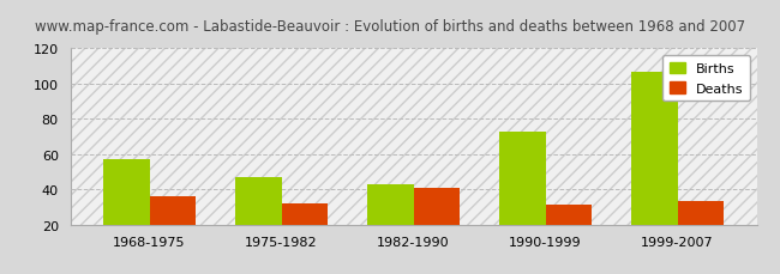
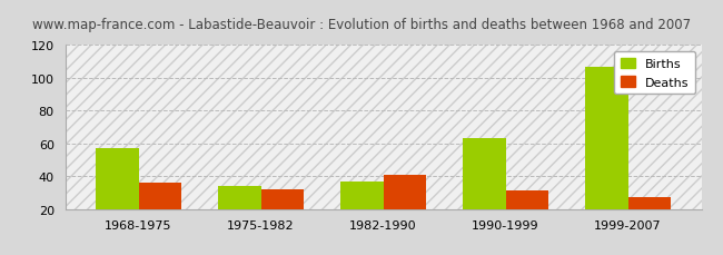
Births/1975-1982: 47 -> 34
Births/1982-1990: 43 -> 37
Births/1990-1999: 73 -> 63
Deaths/1999-2007: 33 -> 27
